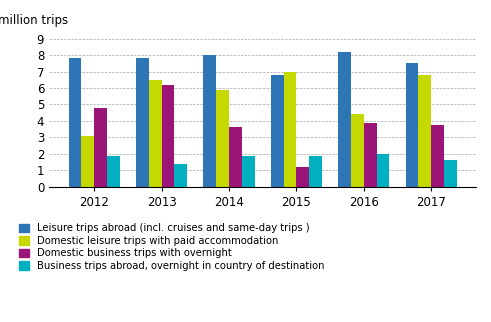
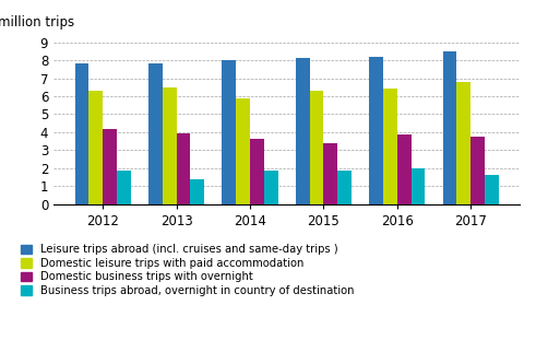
Domestic leisure trips with paid accommodation/2012: 3.1 -> 6.3
Domestic business trips with overnight/2012: 4.8 -> 4.2
Domestic business trips with overnight/2013: 6.2 -> 4.0
Leisure trips abroad (incl. cruises and same-day trips )/2015: 6.8 -> 8.1
Domestic leisure trips with paid accommodation/2015: 7.0 -> 6.3
Domestic business trips with overnight/2015: 1.2 -> 3.4
Domestic leisure trips with paid accommodation/2016: 4.4 -> 6.4
Leisure trips abroad (incl. cruises and same-day trips )/2017: 7.5 -> 8.5
